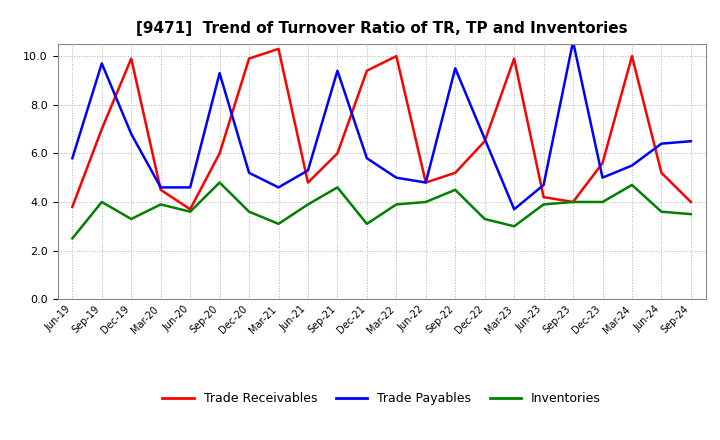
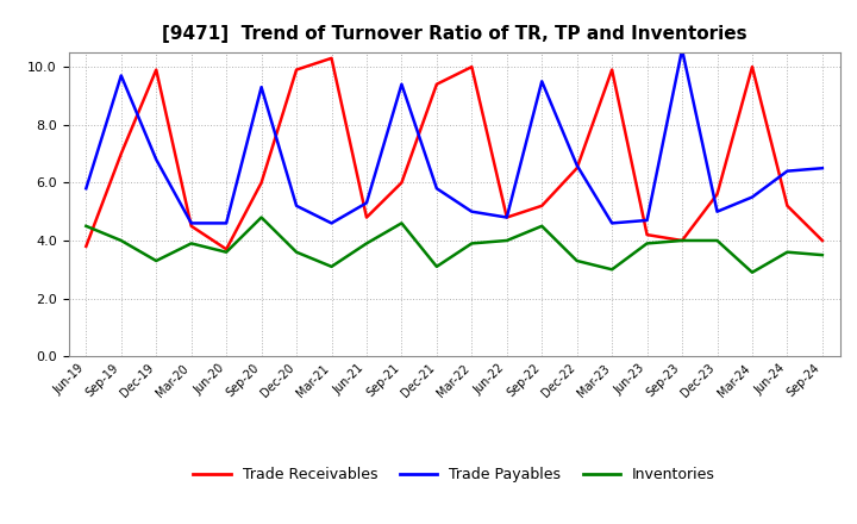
Inventories/Jun-19: 2.5 -> 4.5
Trade Payables/Mar-23: 3.7 -> 4.6
Inventories/Mar-24: 4.7 -> 2.9
